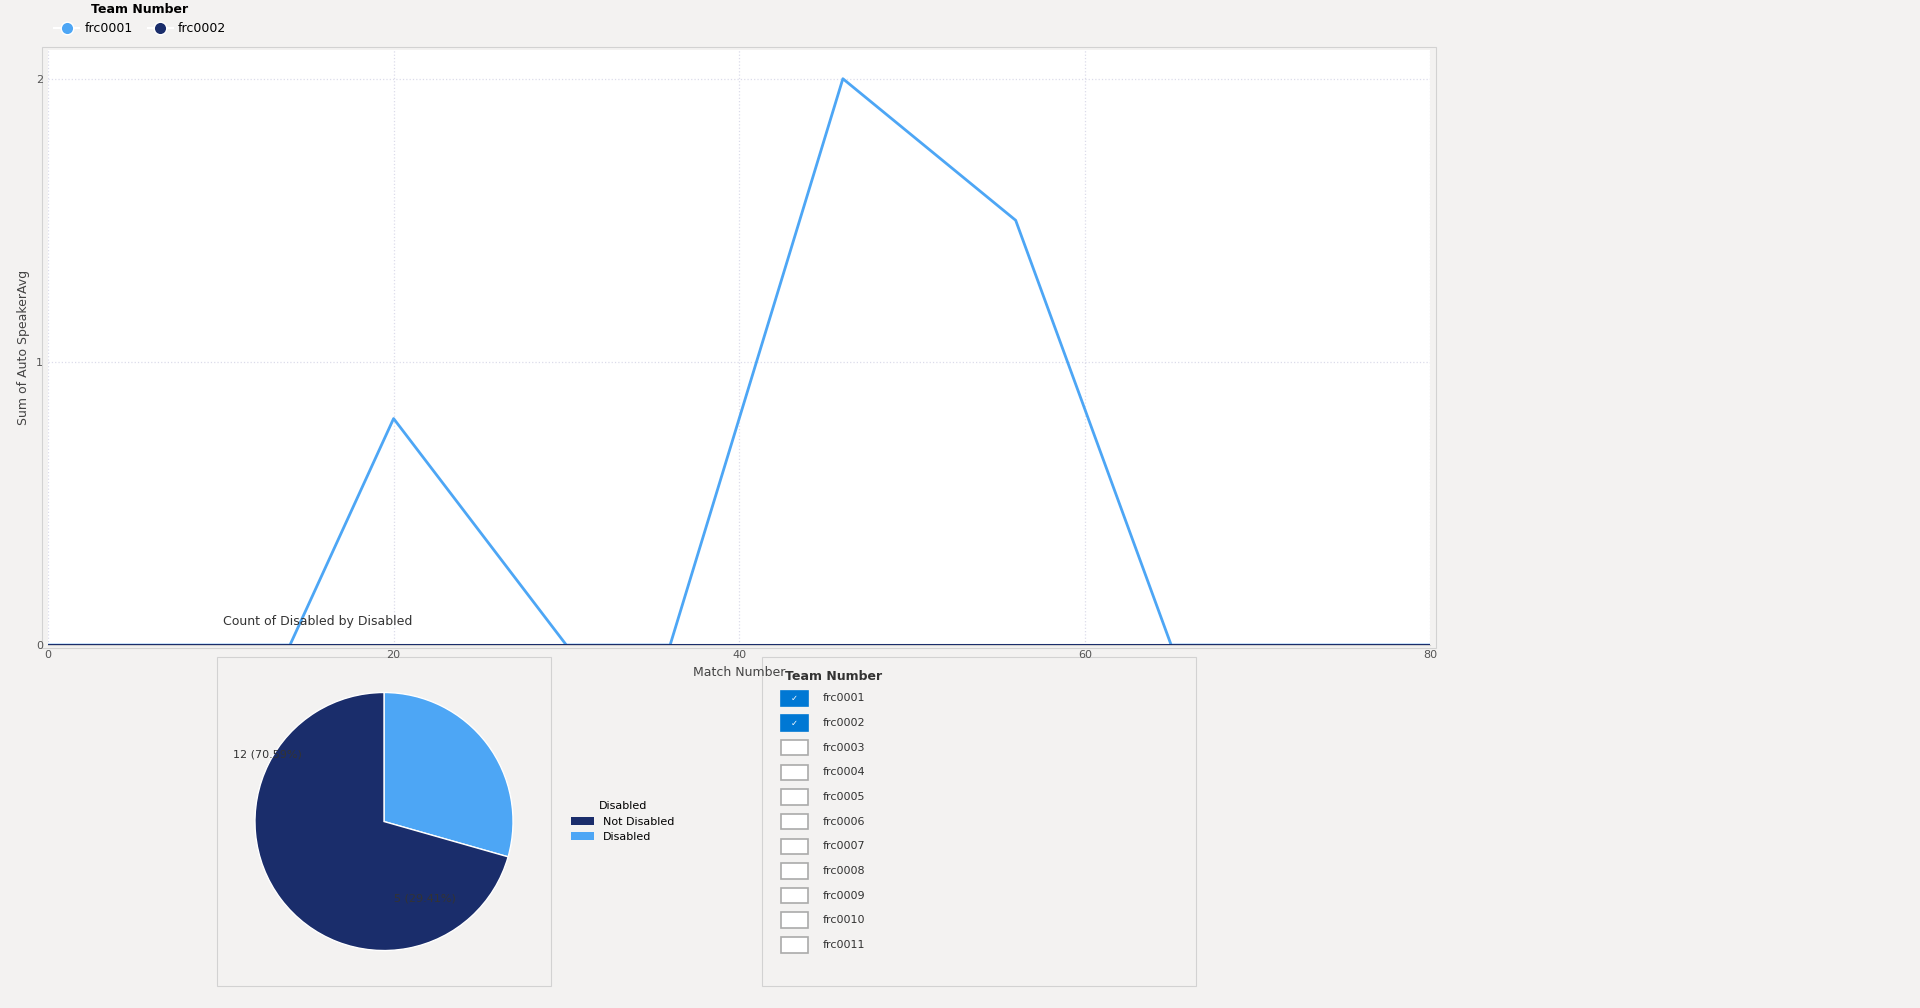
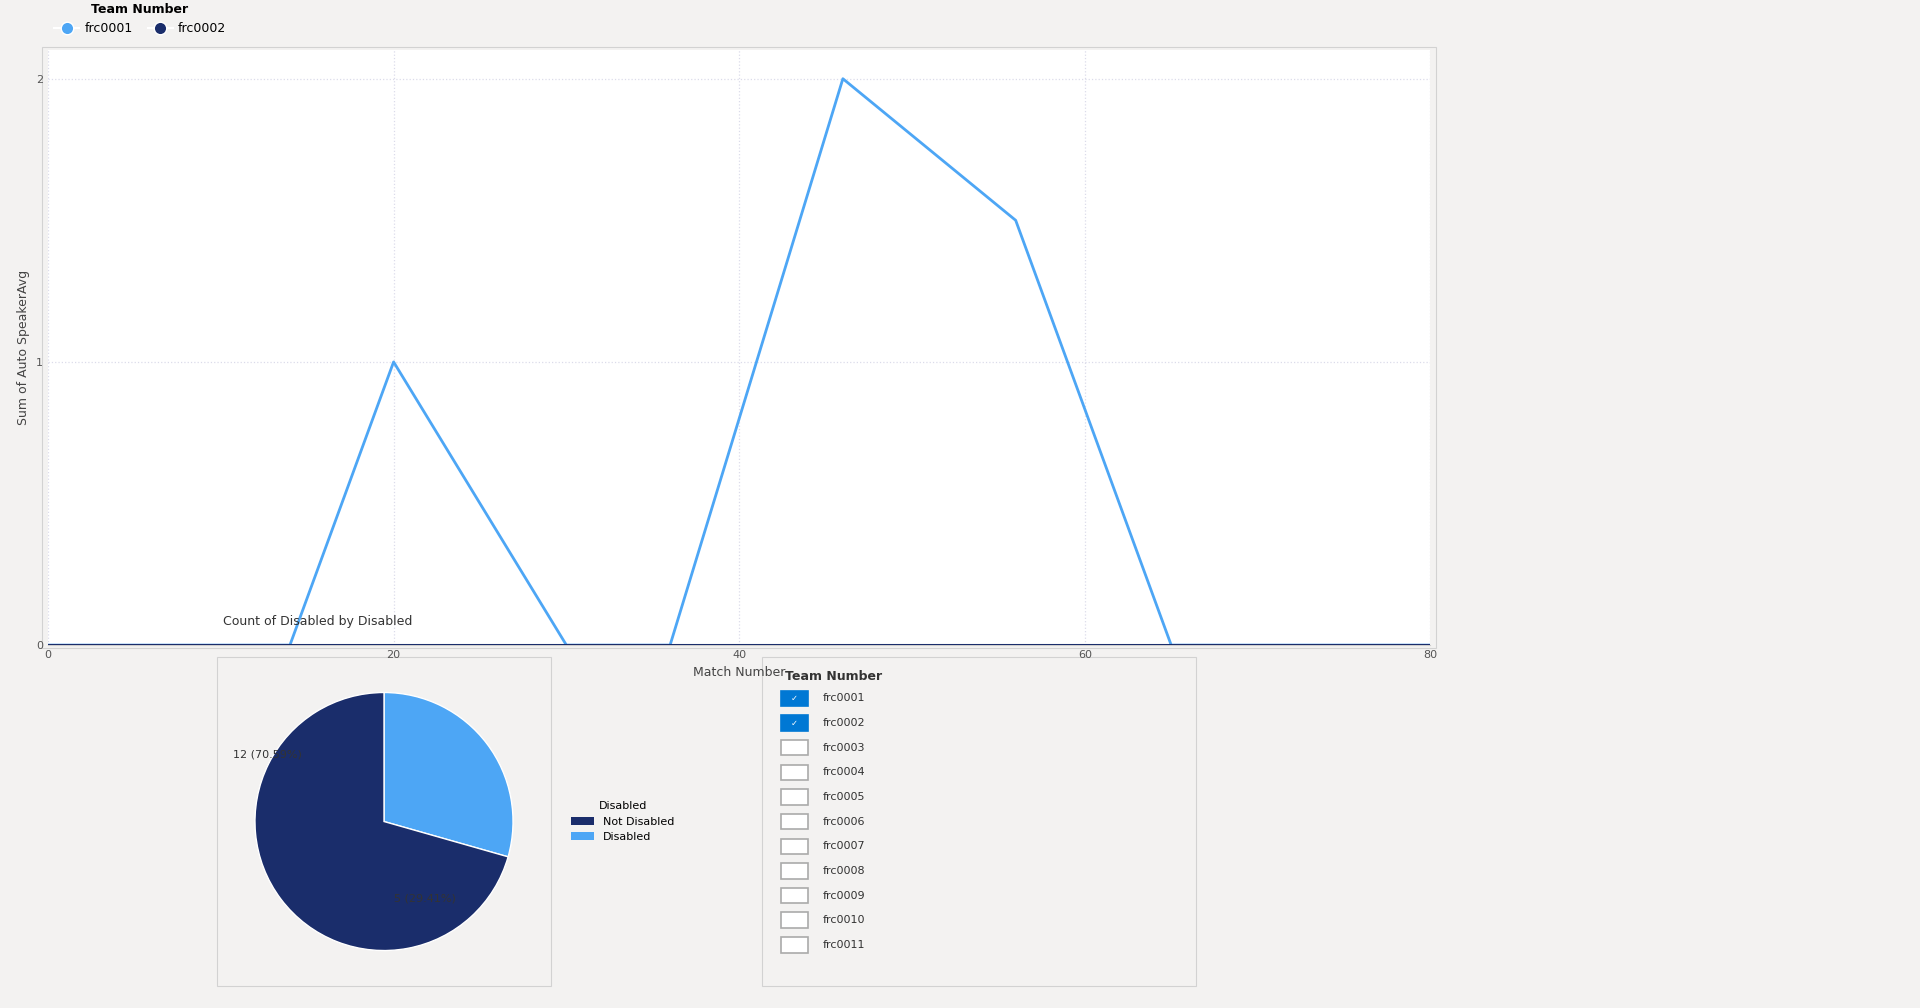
20: 0.8 -> 1.0
